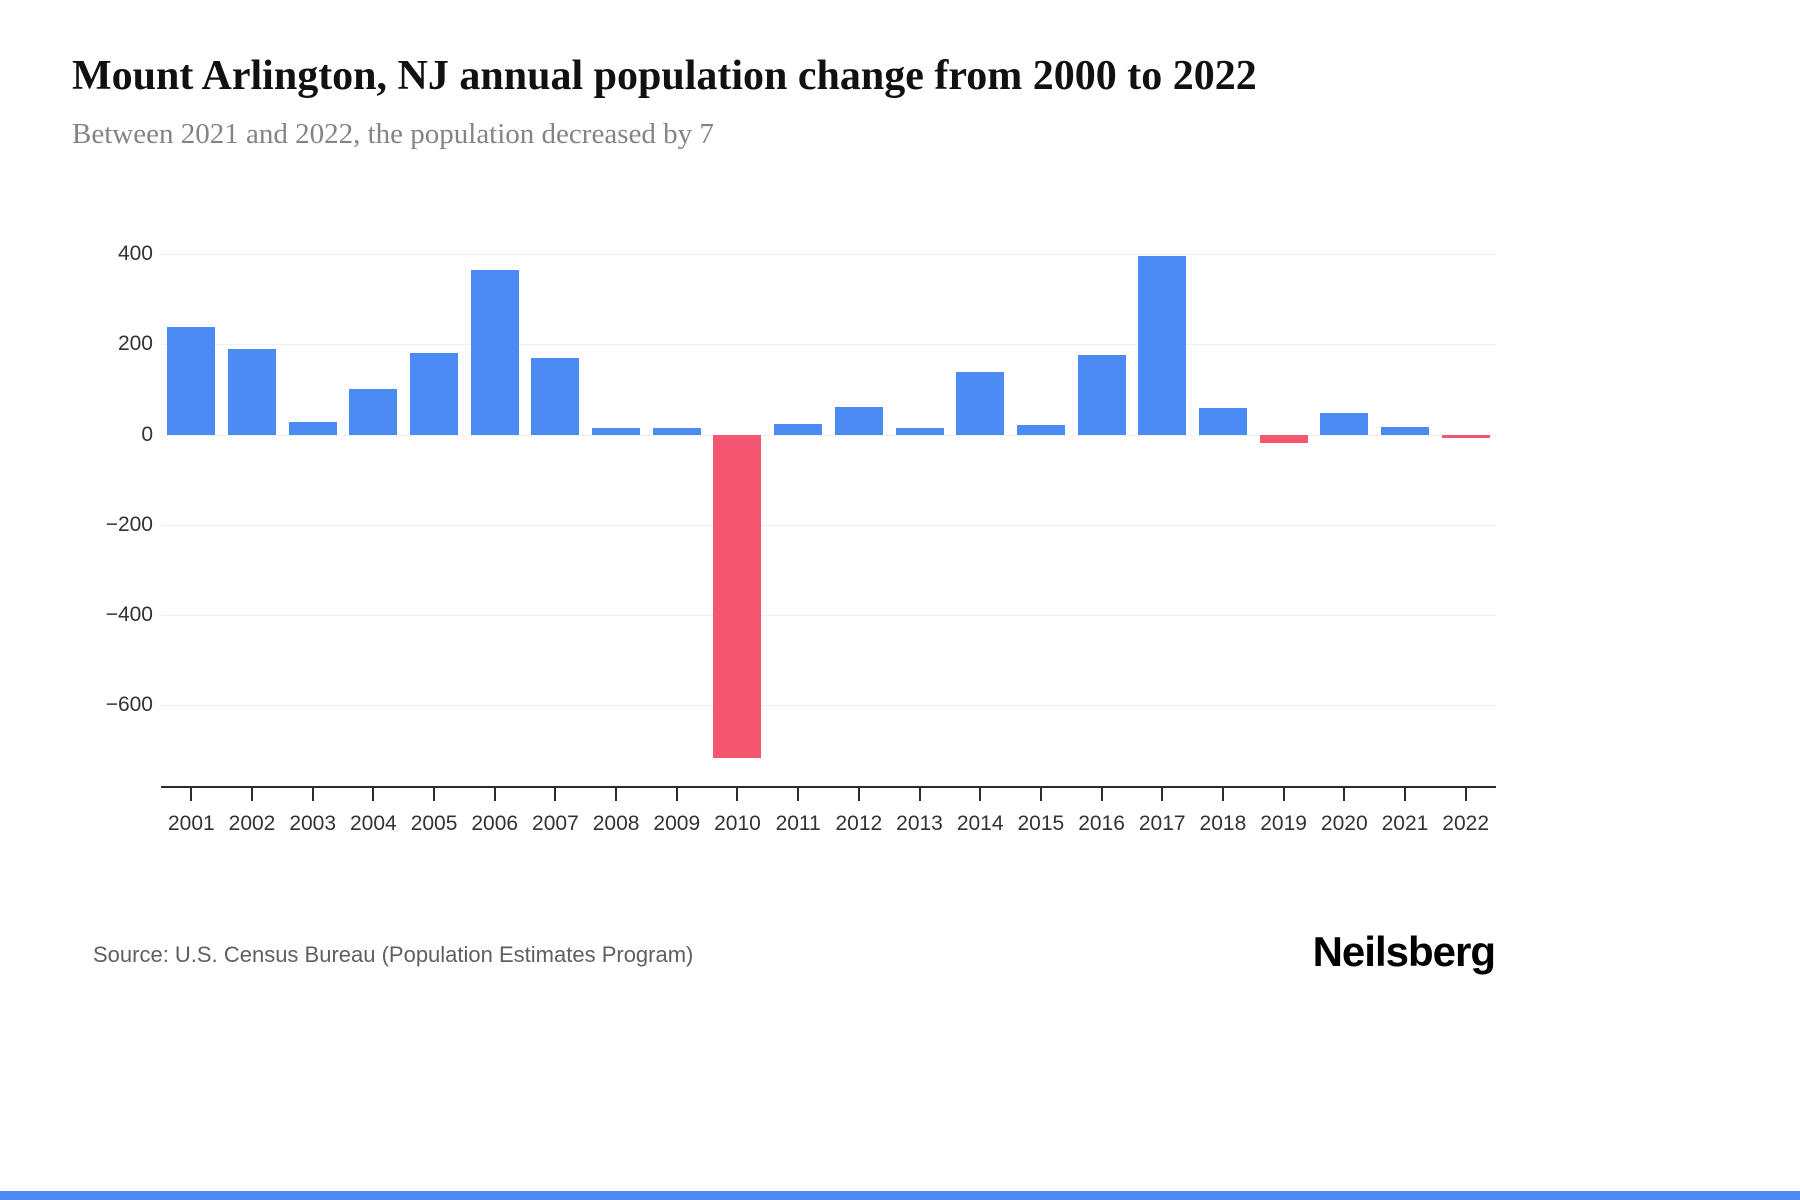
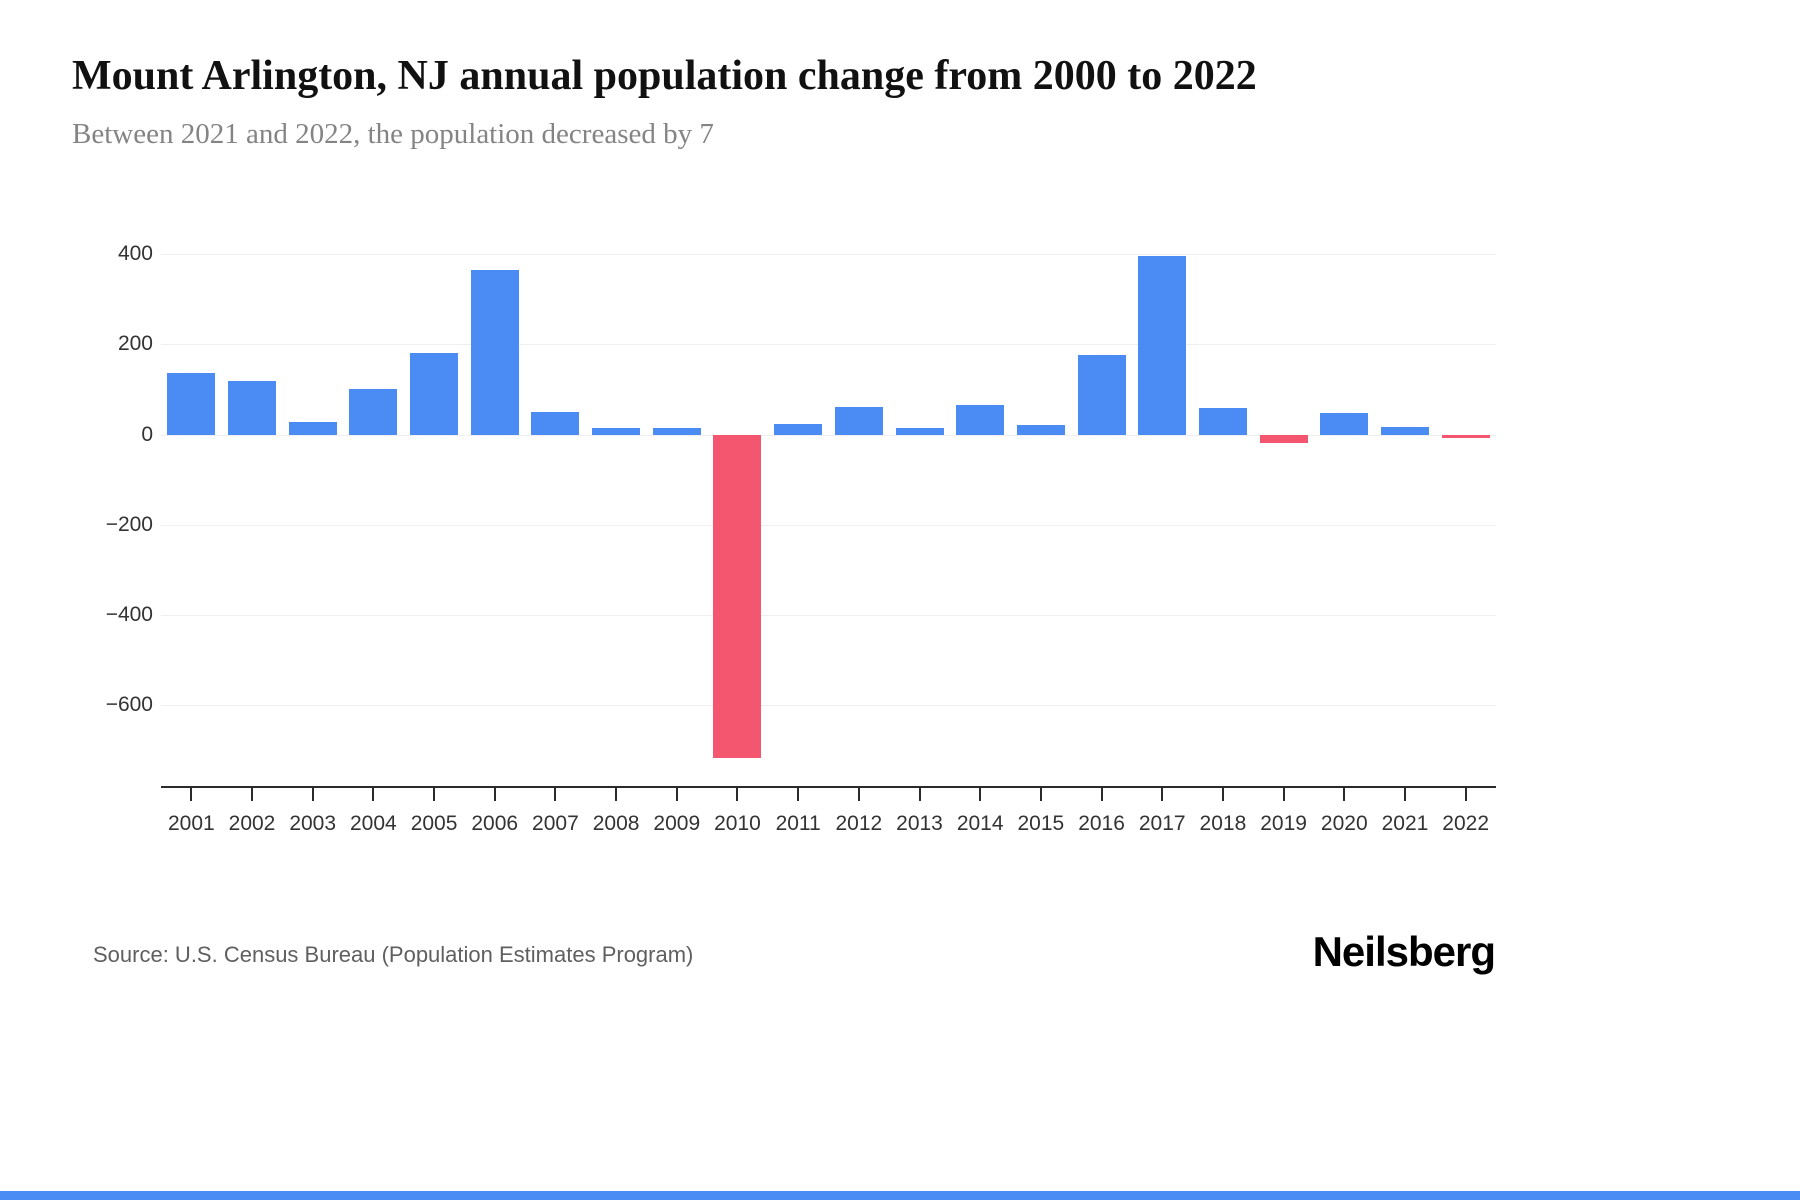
2001: 240 -> 140
2002: 190 -> 120
2007: 170 -> 50
2014: 140 -> 70
